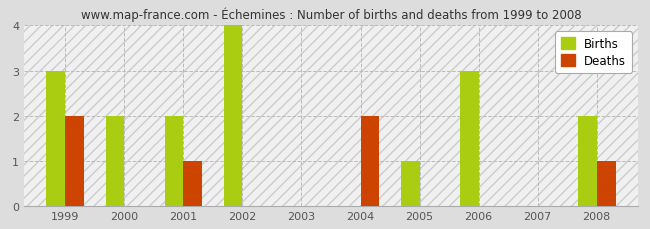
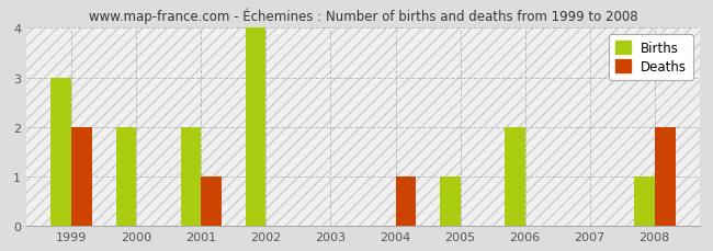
Deaths/2004: 2 -> 1
Births/2006: 3 -> 2
Births/2008: 2 -> 1
Deaths/2008: 1 -> 2
